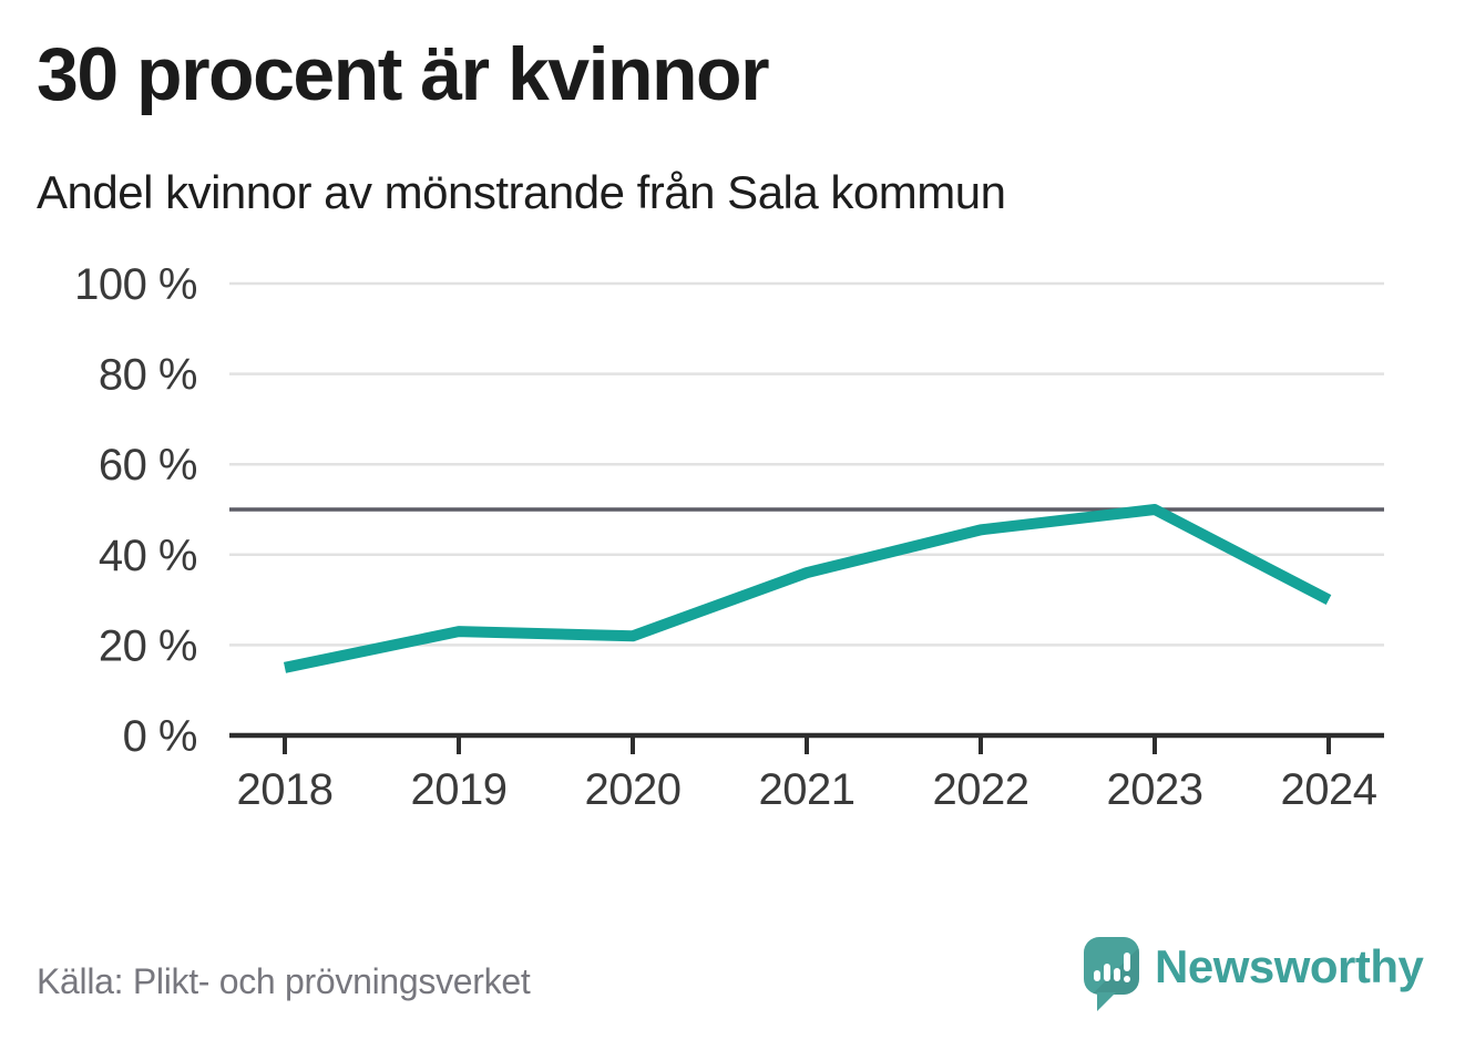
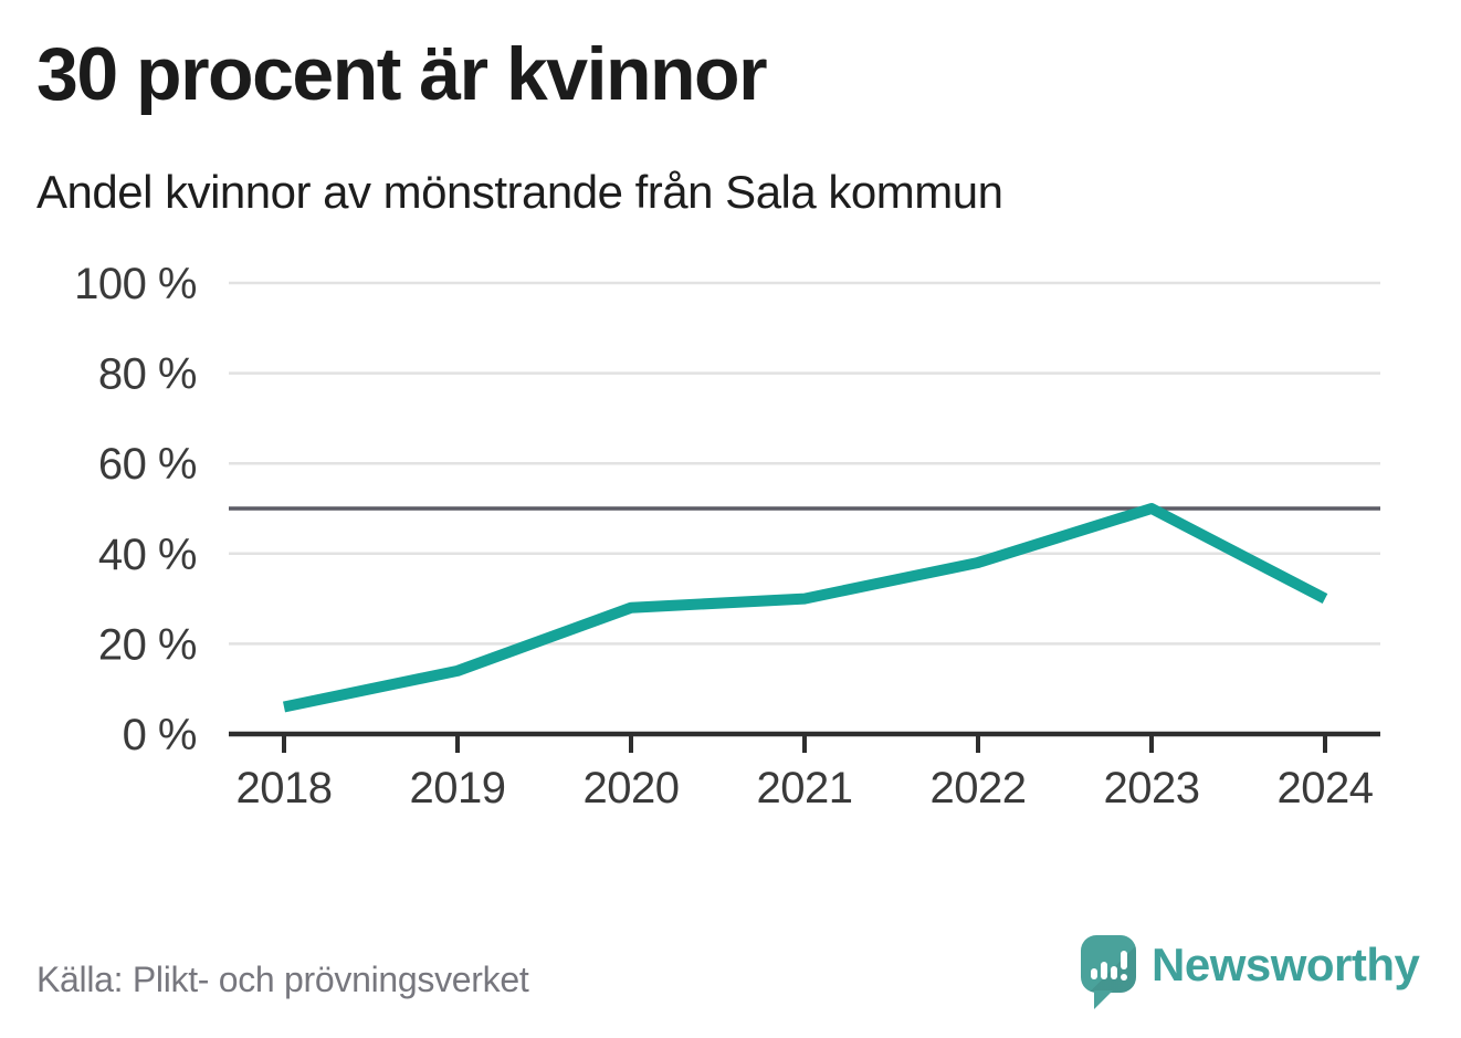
2018: 15% -> 6%
2019: 23% -> 14%
2020: 22% -> 28%
2021: 36% -> 30%
2022: 46% -> 38%
